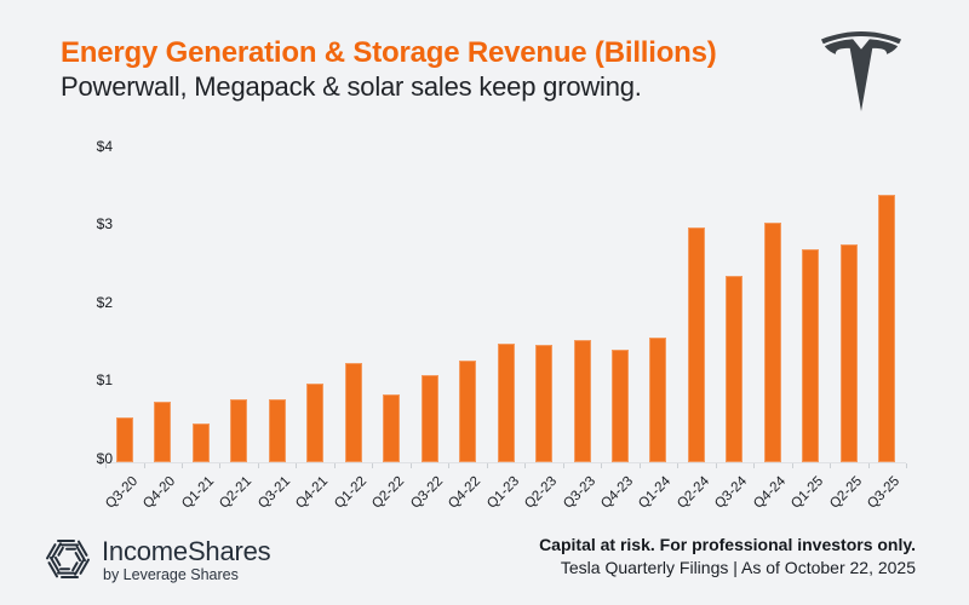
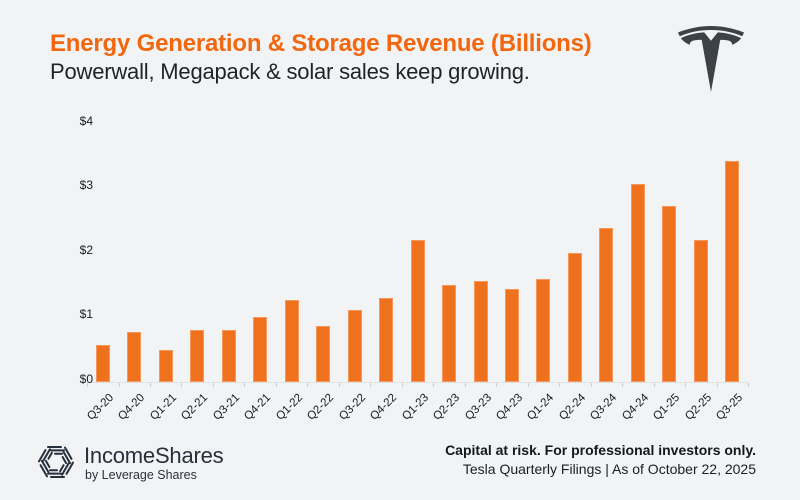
Q1-23: $1.5 -> $2.2
Q2-24: $3.0 -> $2.0
Q2-25: $2.8 -> $2.2
